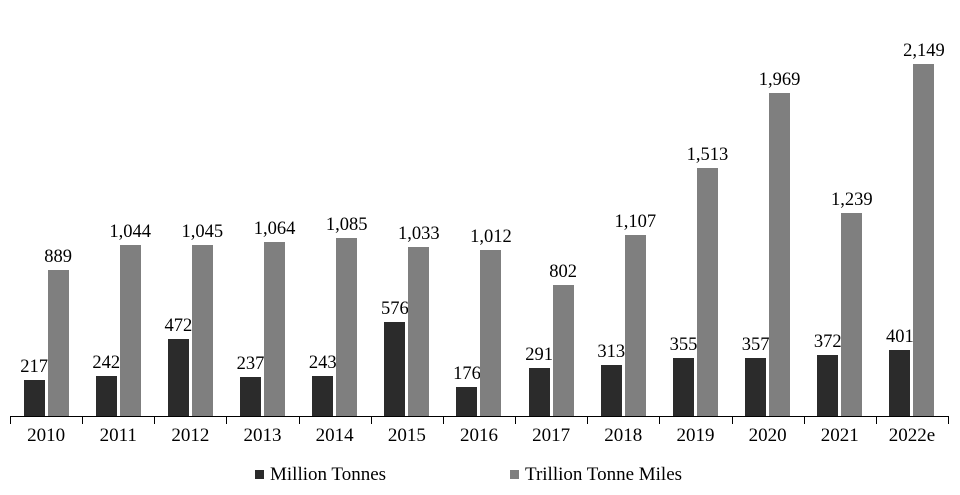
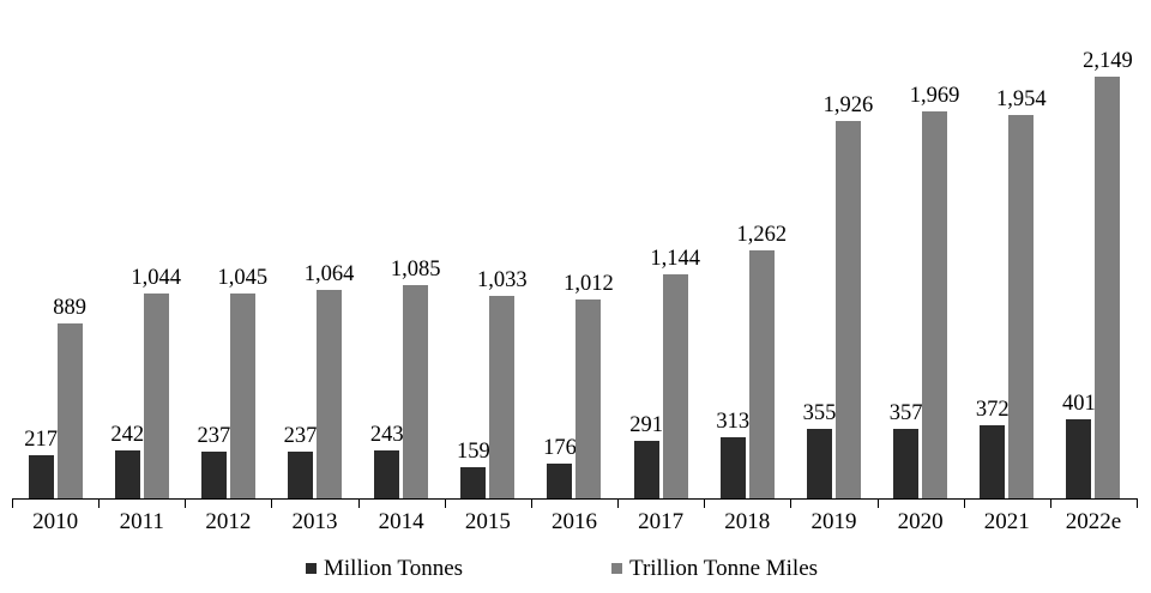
Million Tonnes/2012: 472 -> 237
Million Tonnes/2015: 576 -> 159
Trillion Tonne Miles/2017: 802 -> 1,144
Trillion Tonne Miles/2018: 1,107 -> 1,262
Trillion Tonne Miles/2019: 1,513 -> 1,926
Trillion Tonne Miles/2021: 1,239 -> 1,954
